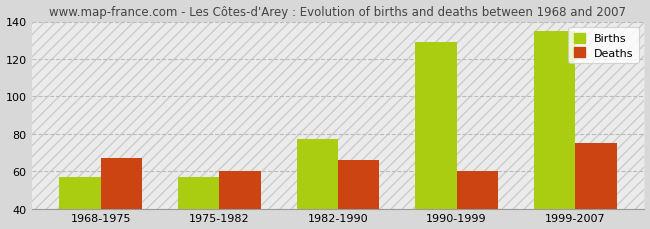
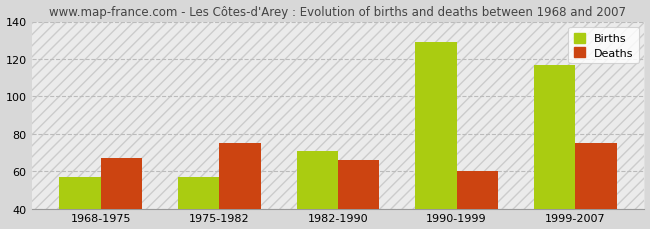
Deaths/1975-1982: 60 -> 75
Births/1982-1990: 77 -> 71
Births/1999-2007: 135 -> 117
